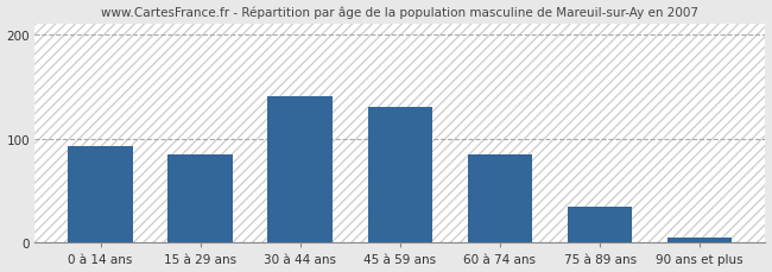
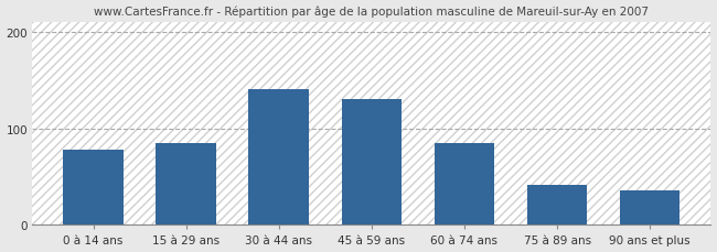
0 à 14 ans: 93 -> 78
75 à 89 ans: 35 -> 42
90 ans et plus: 5 -> 36
